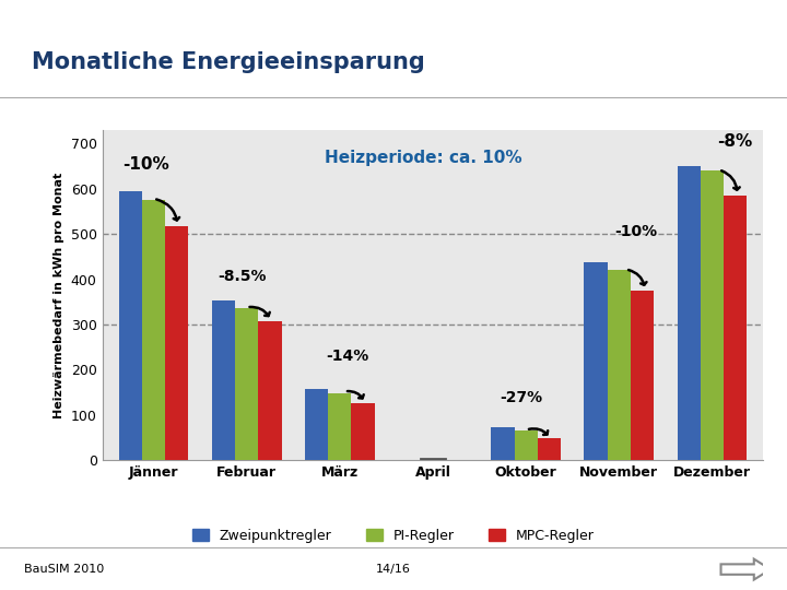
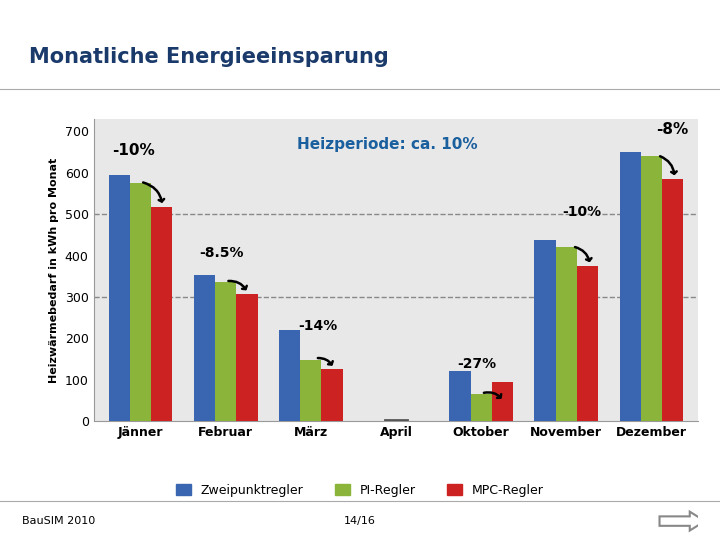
Zweipunktregler/März: 158 -> 220
Zweipunktregler/Oktober: 72 -> 120
MPC-Regler/Oktober: 48 -> 95
